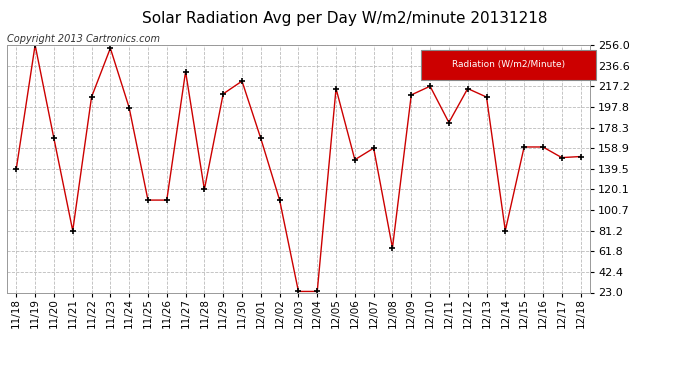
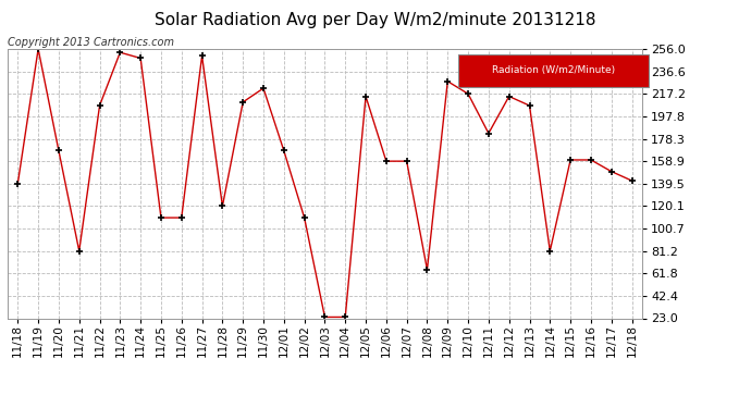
11/24: 197 -> 248
11/27: 231 -> 250
12/06: 148 -> 159
12/09: 209 -> 228
12/18: 151 -> 142
